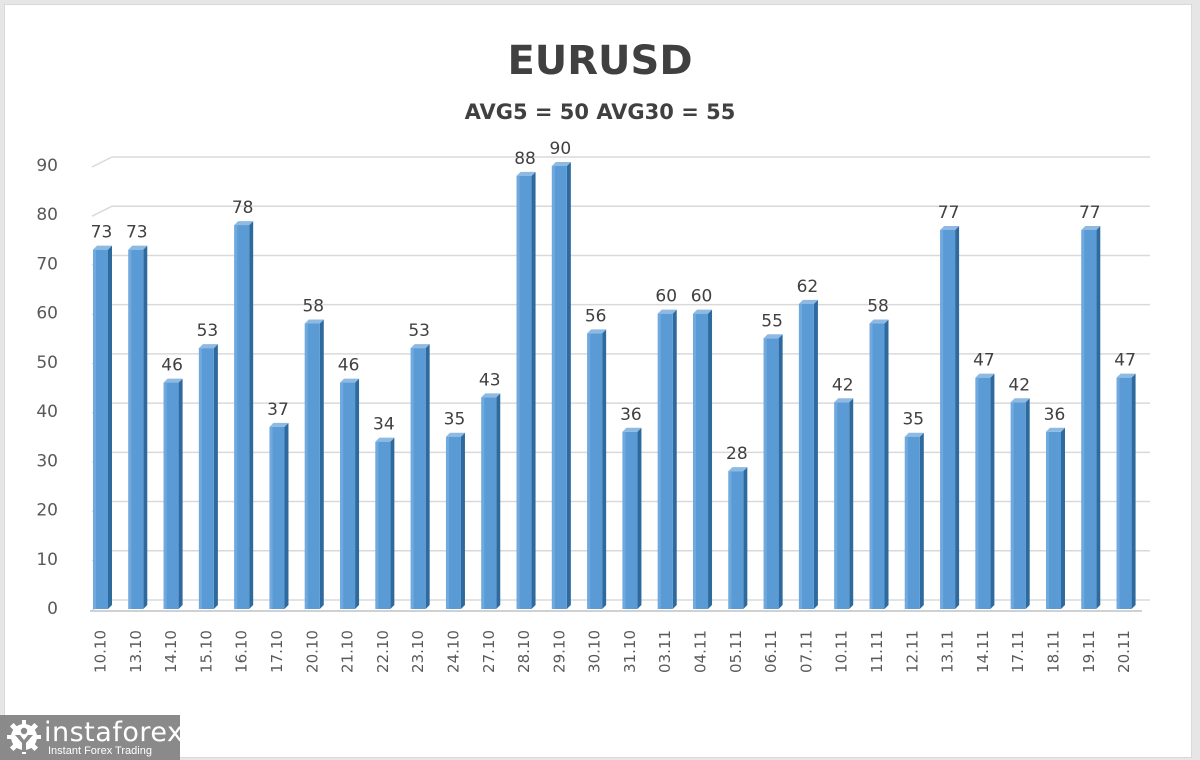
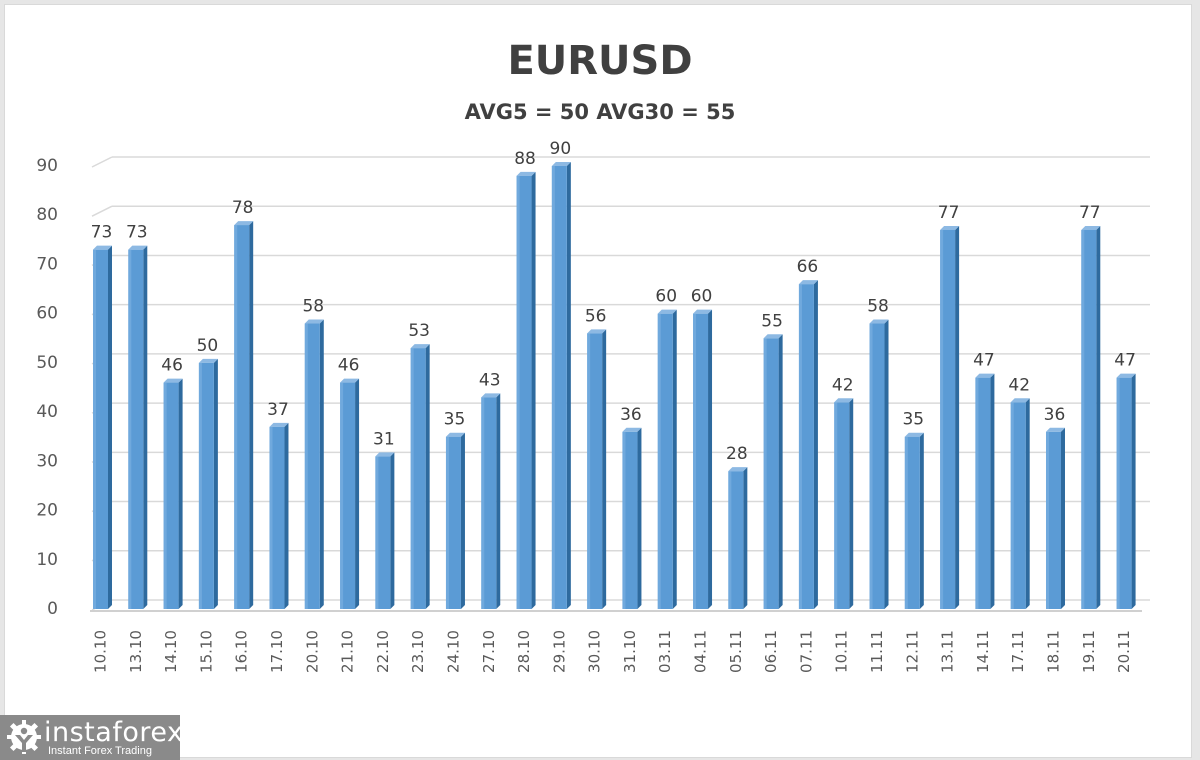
15.10: 53 -> 50
22.10: 34 -> 31
07.11: 62 -> 66
